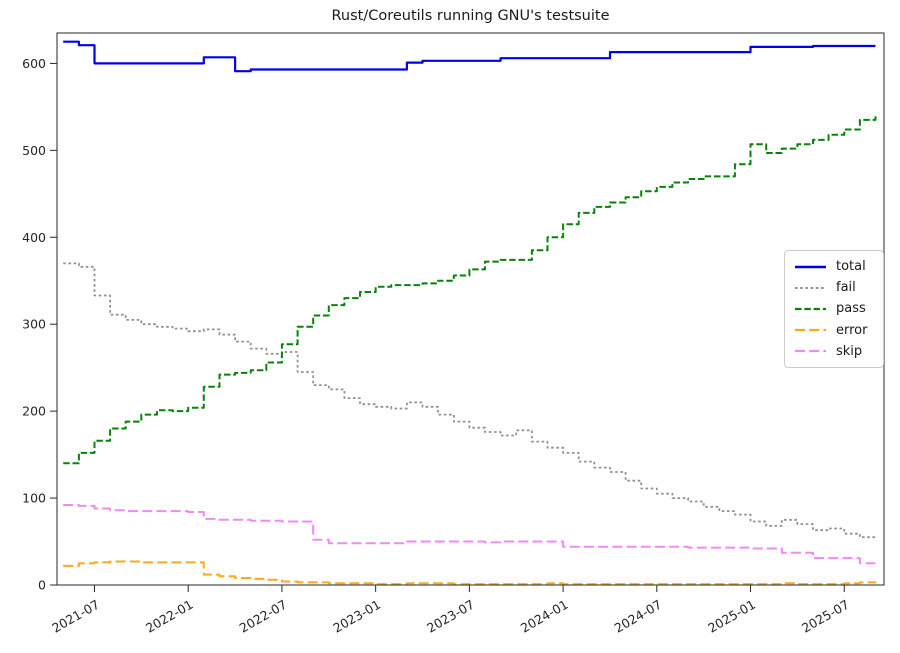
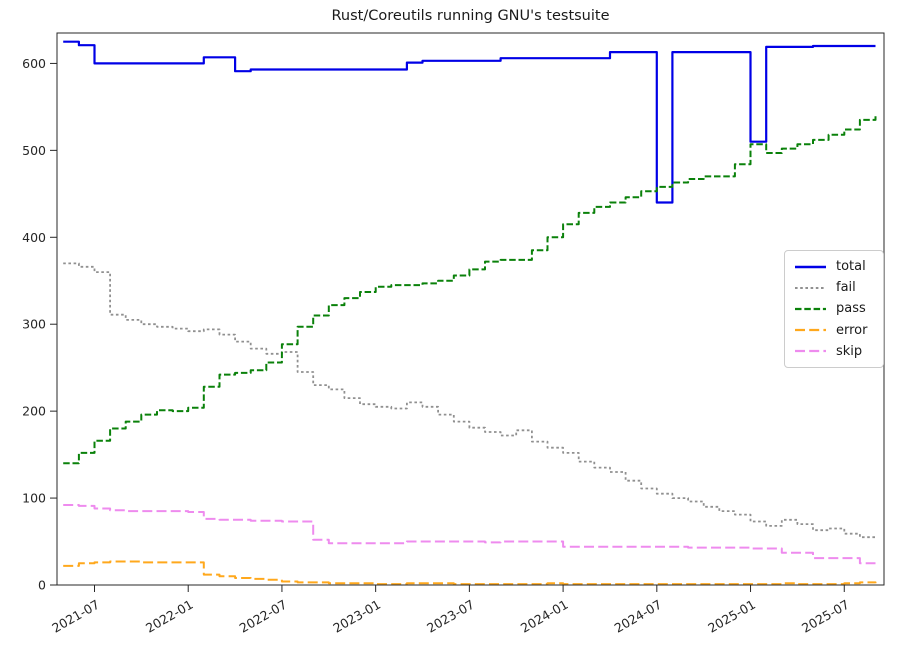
fail/2021-07: 330 -> 360
total/2024-07: 610 -> 440
total/2025-01: 620 -> 510
